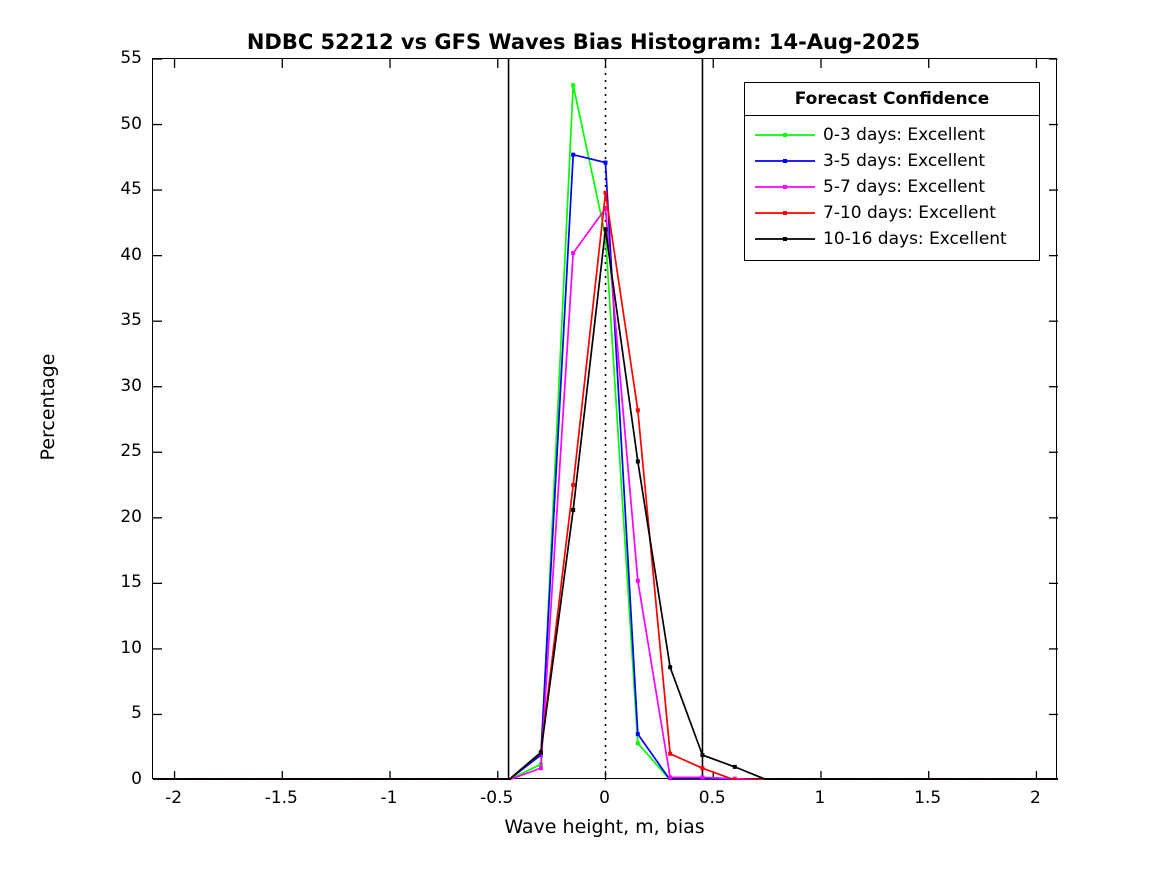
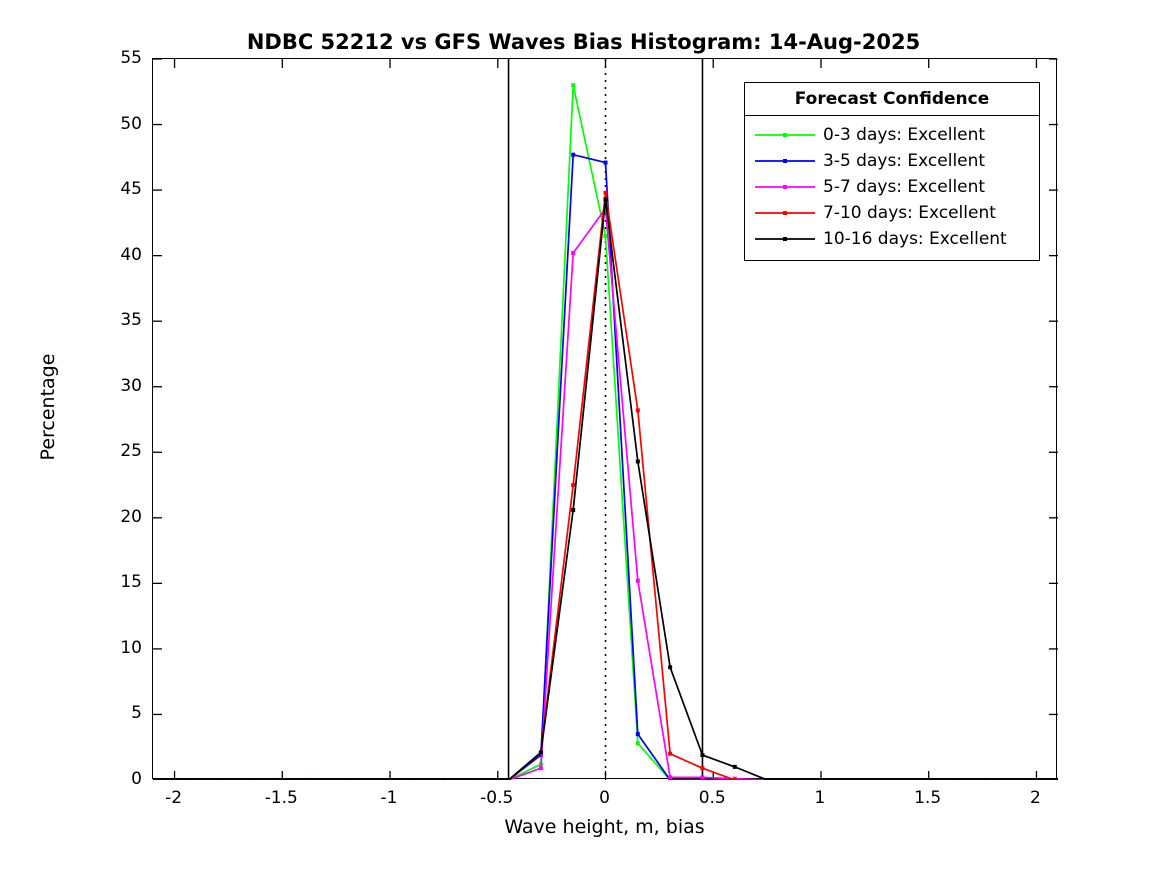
10-16 days: Excellent/0: 42.0 -> 44.3
